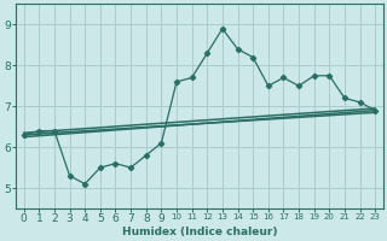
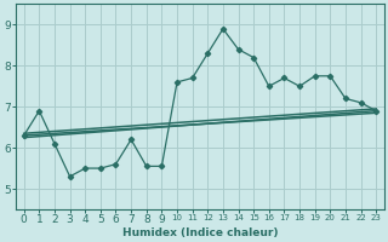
1: 6.40 -> 6.90
2: 6.40 -> 6.10
4: 5.10 -> 5.50
7: 5.50 -> 6.20
8: 5.80 -> 5.55
9: 6.10 -> 5.55
